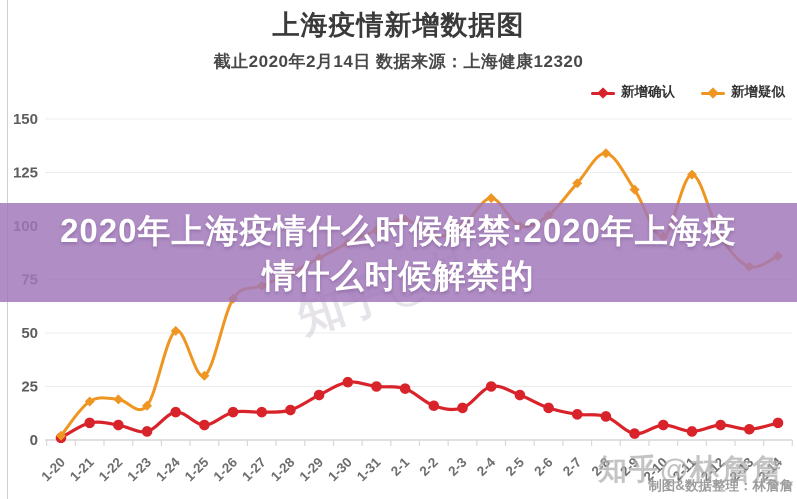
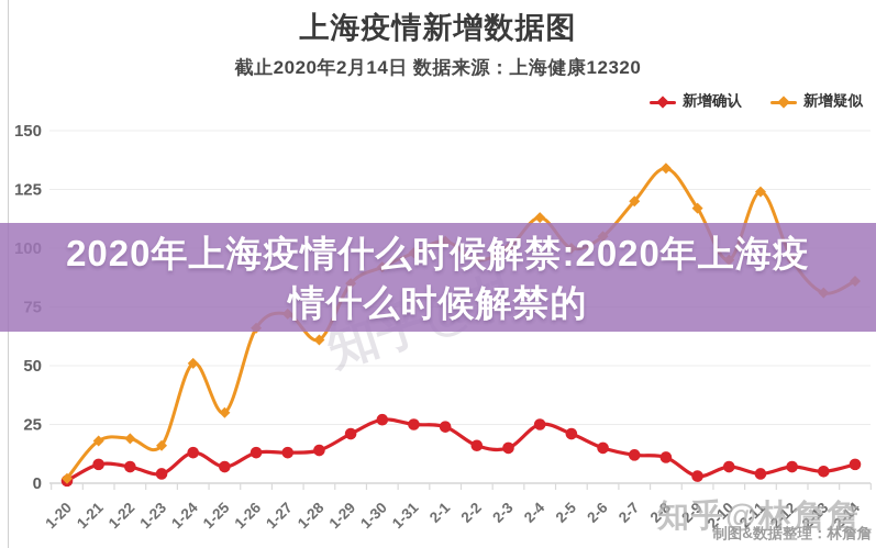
新增疑似/1-28: 78 -> 61
